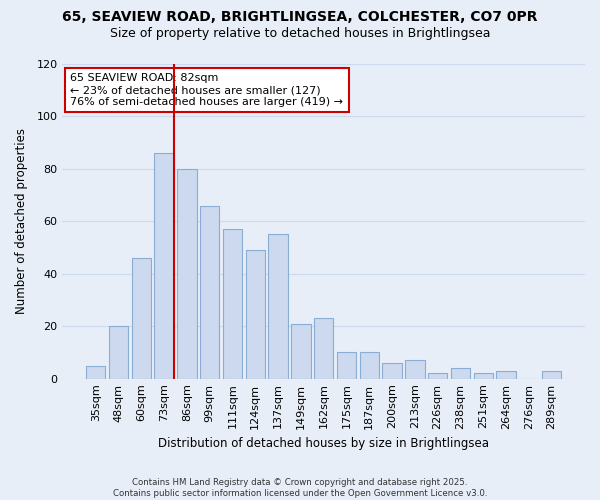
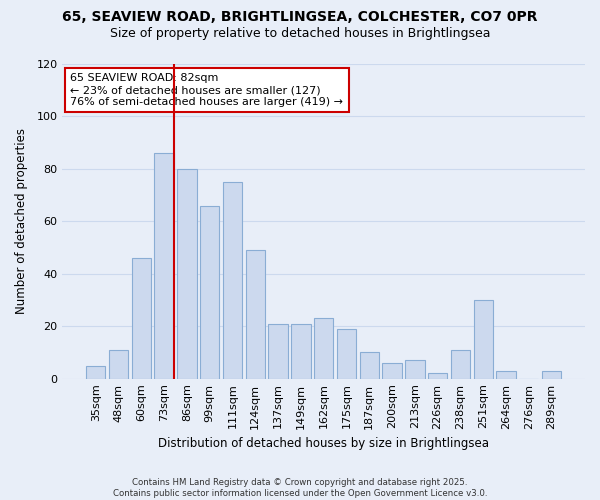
48sqm: 20 -> 11
111sqm: 57 -> 75
137sqm: 55 -> 21
175sqm: 10 -> 19
238sqm: 4 -> 11
251sqm: 2 -> 30
